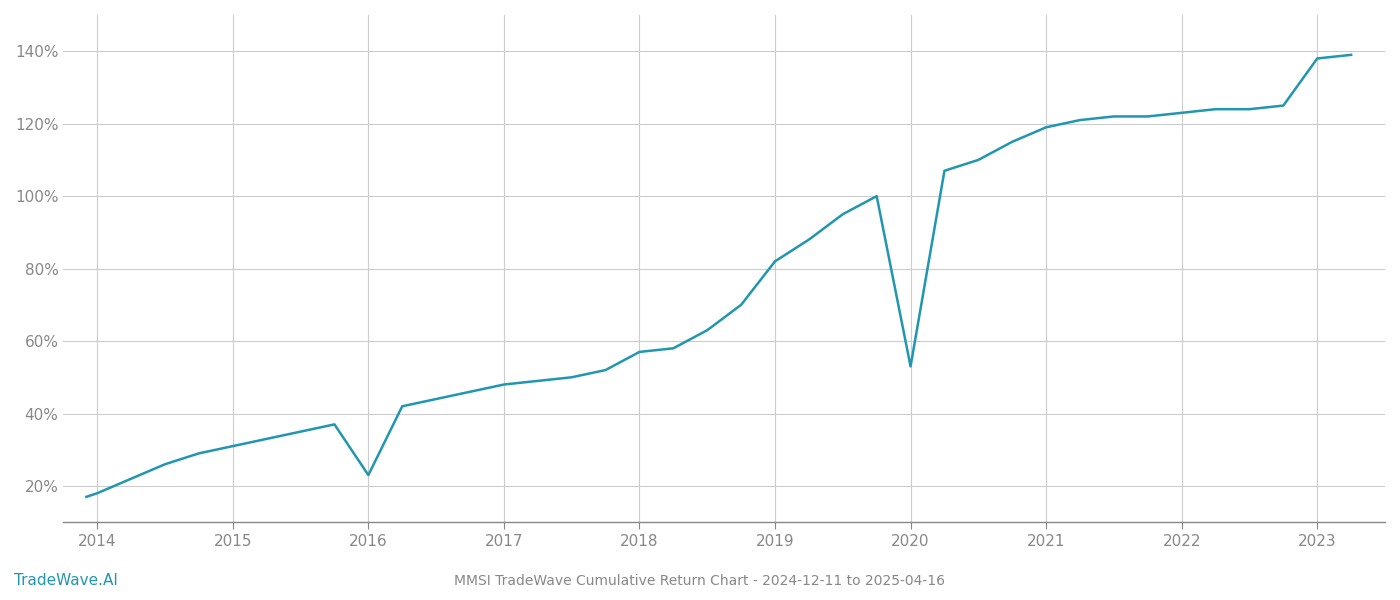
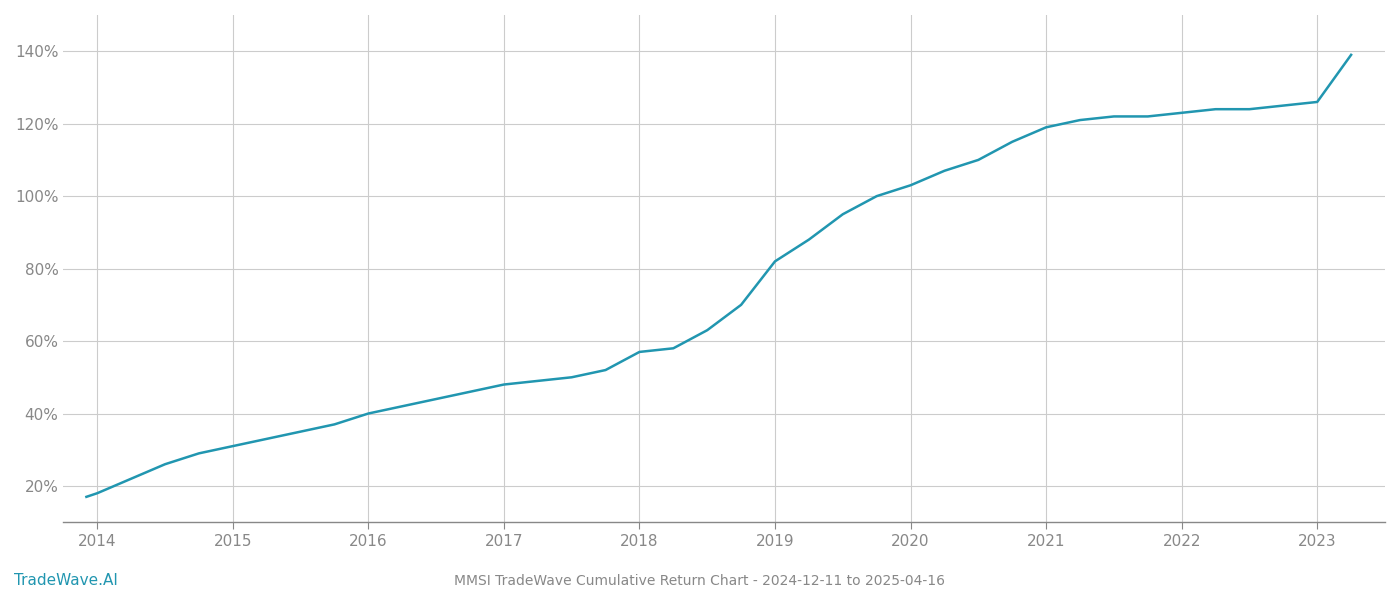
2016: 23% -> 40%
2020: 53% -> 103%
2023: 138% -> 126%
